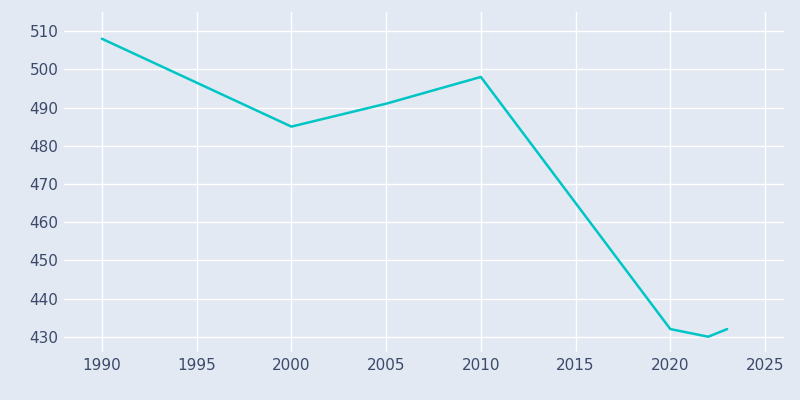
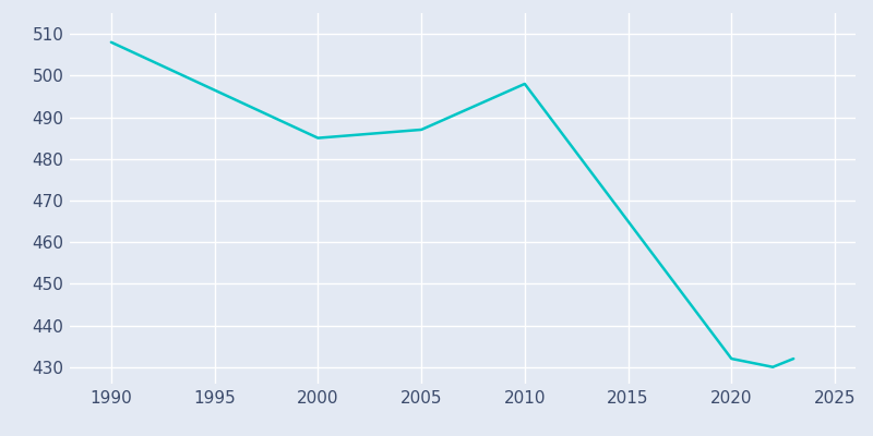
2005: 491 -> 487
